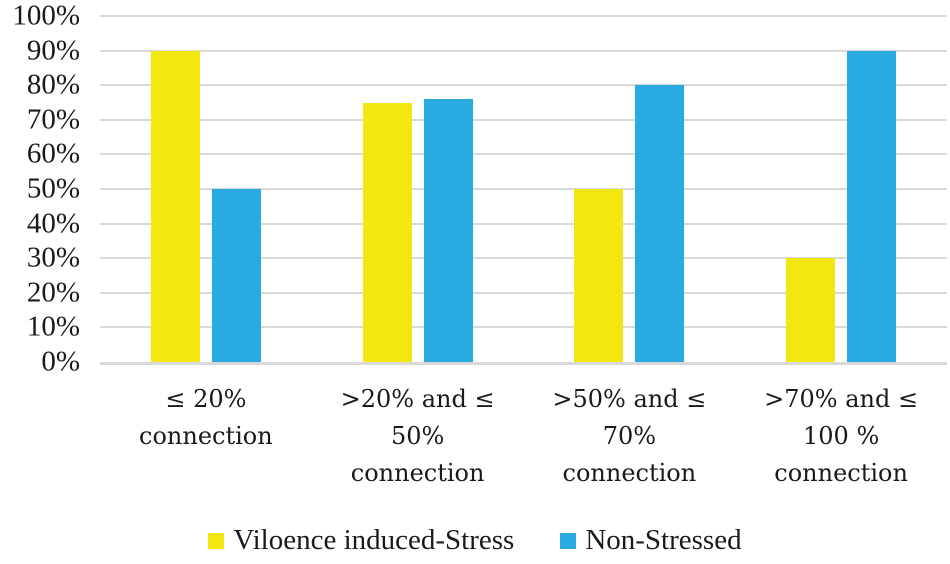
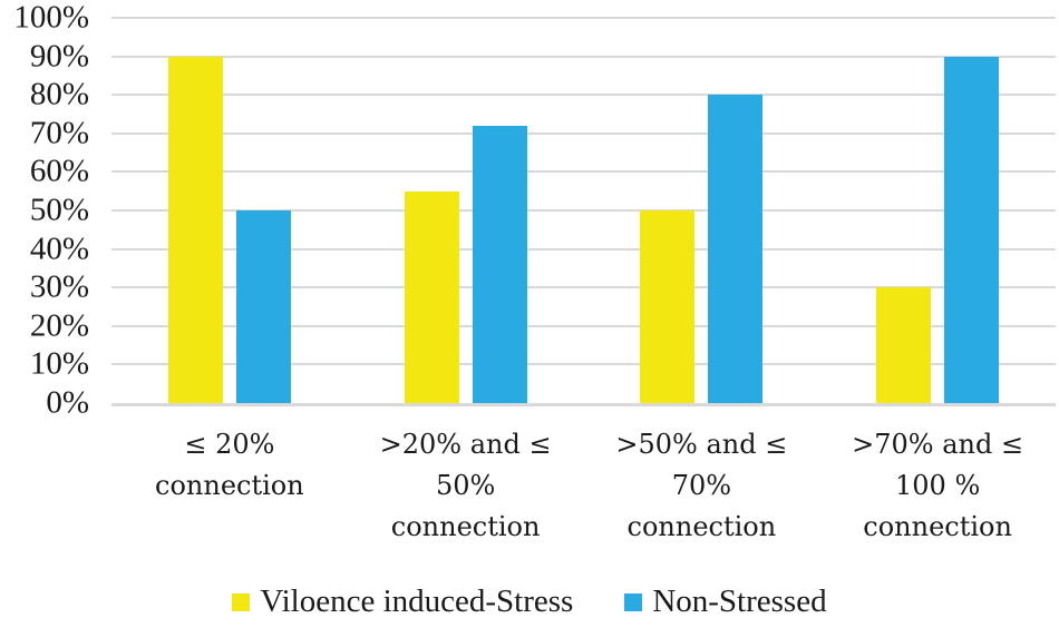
Viloence induced-Stress/>20% and ≤ 50% connection: 75% -> 55%
Non-Stressed/>20% and ≤ 50% connection: 76% -> 72%
